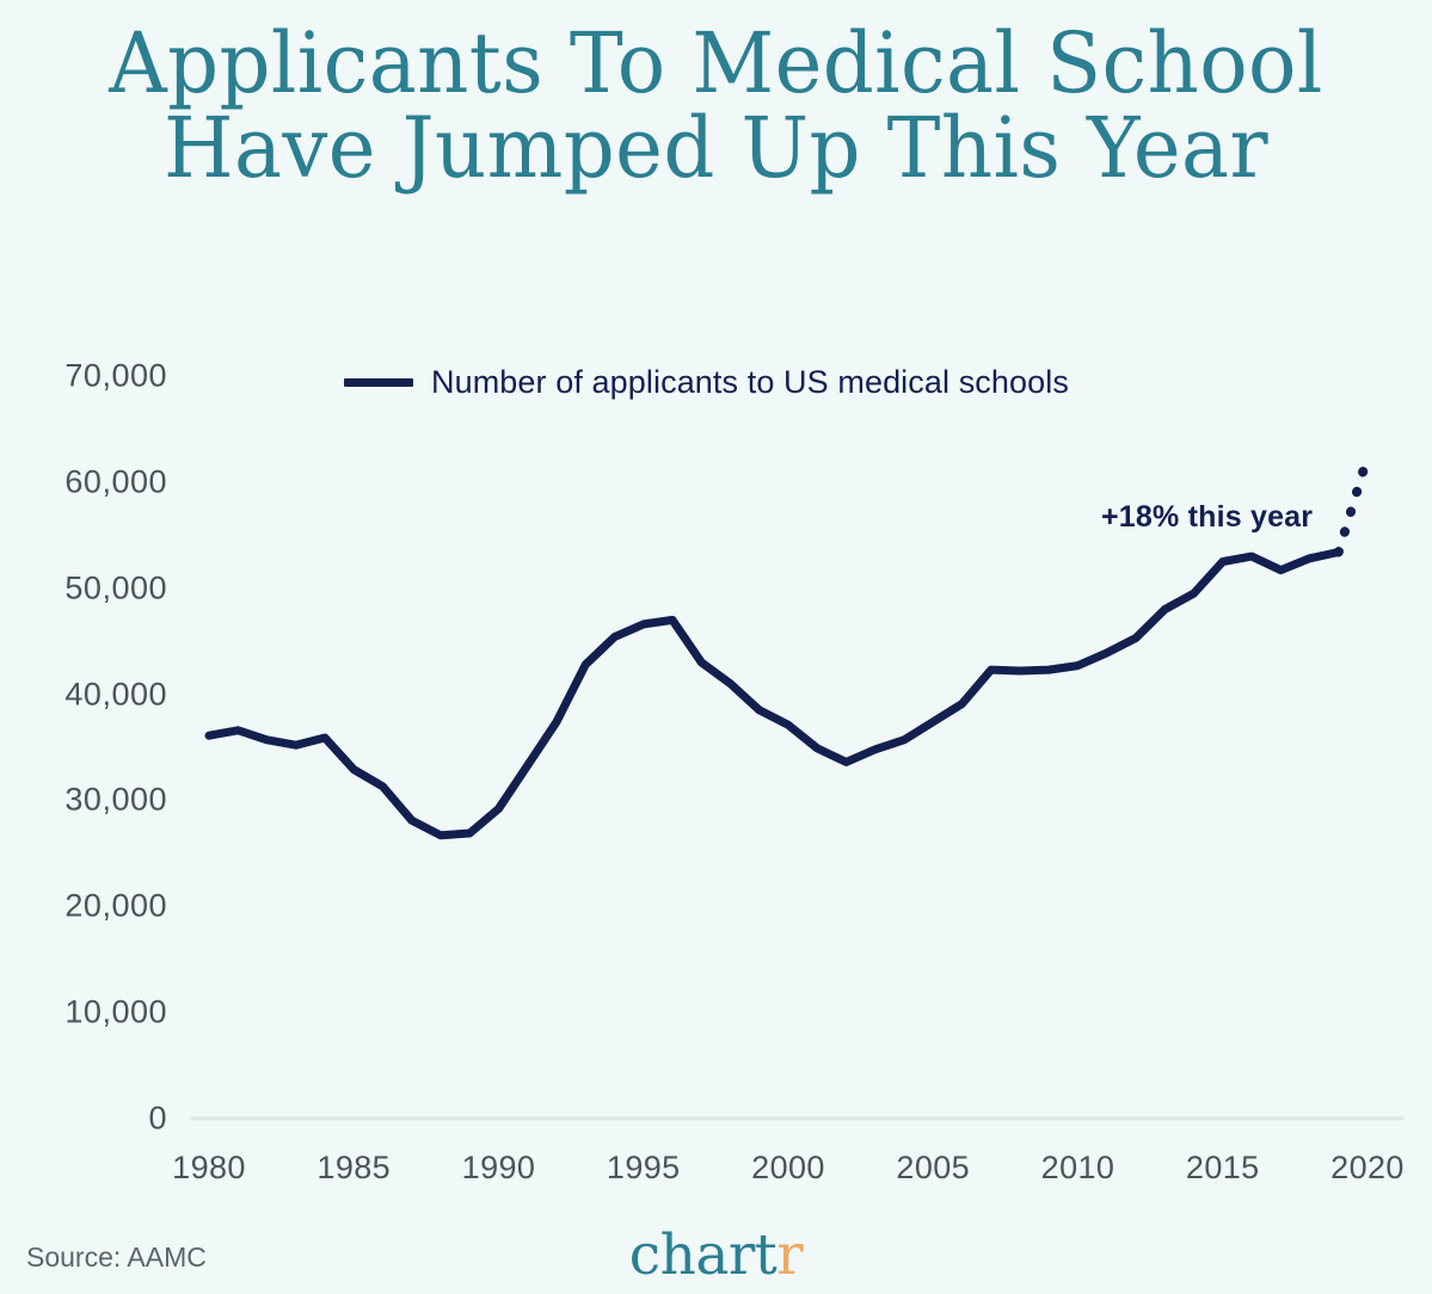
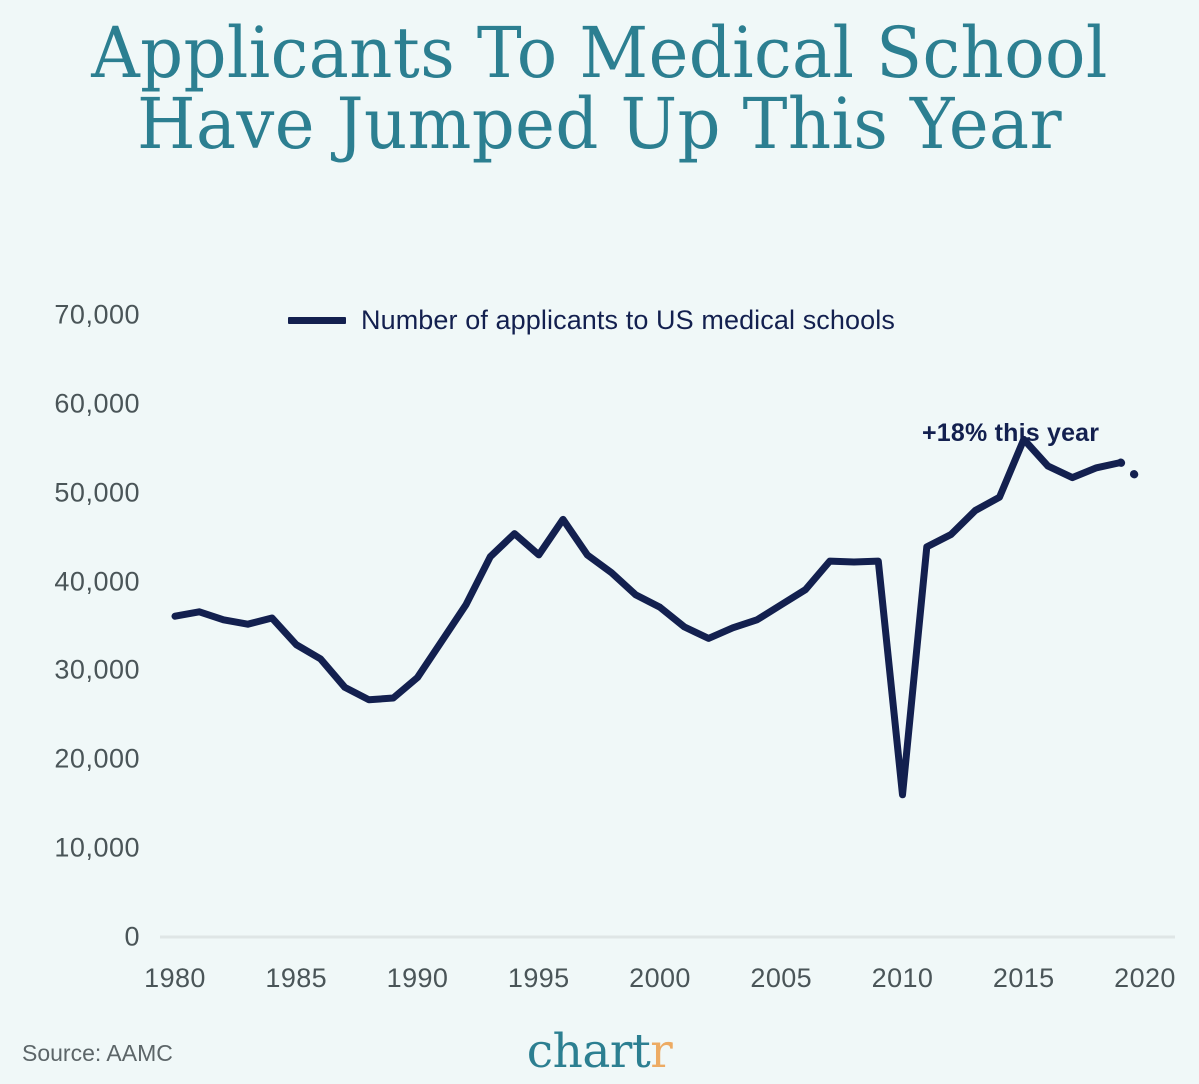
1995: 47000 -> 43000
2010: 43000 -> 16000
2015: 52000 -> 56000
2020: 62000 -> 51000
